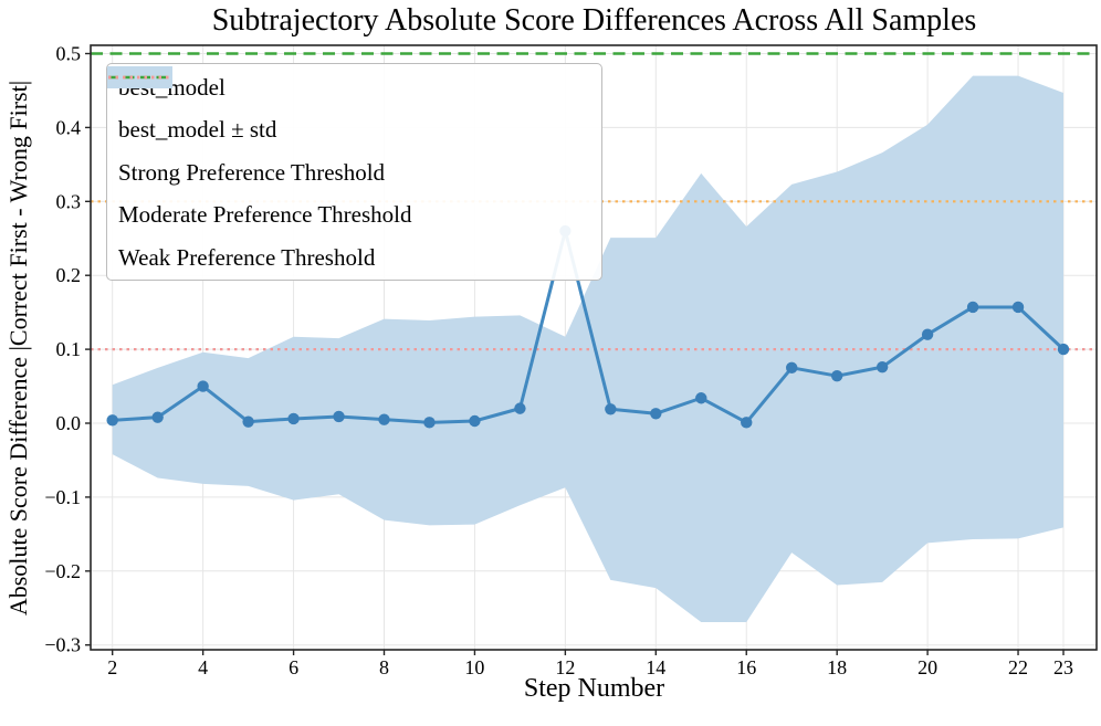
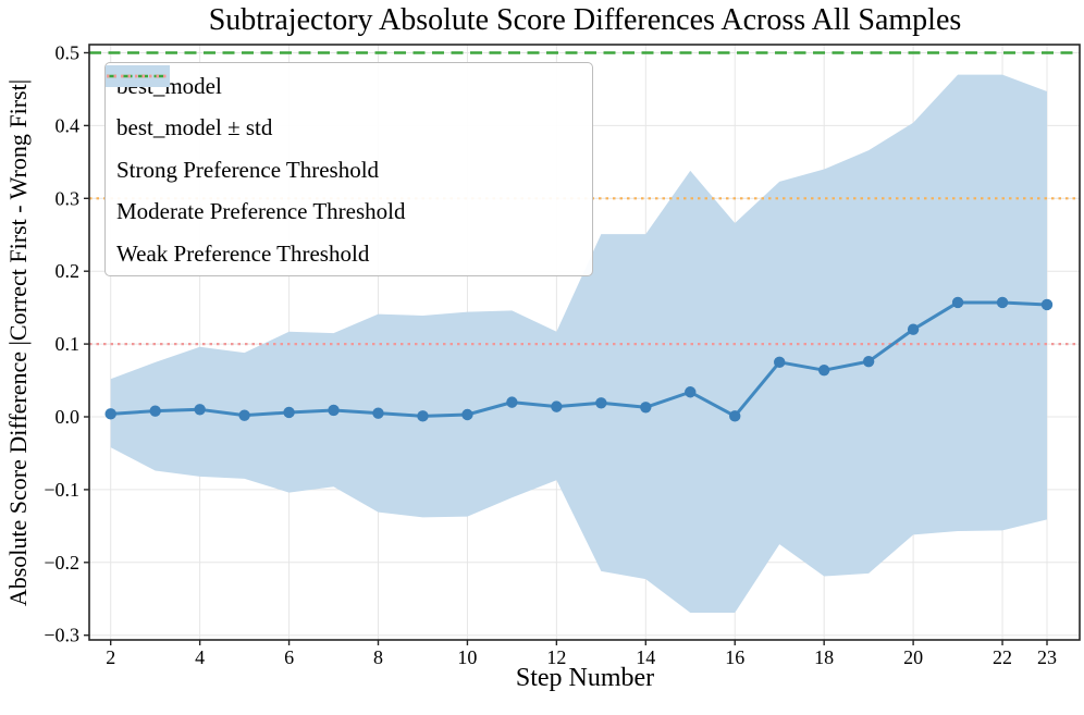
4: 0.05 -> 0.01
12: 0.26 -> 0.01
23: 0.10 -> 0.15
